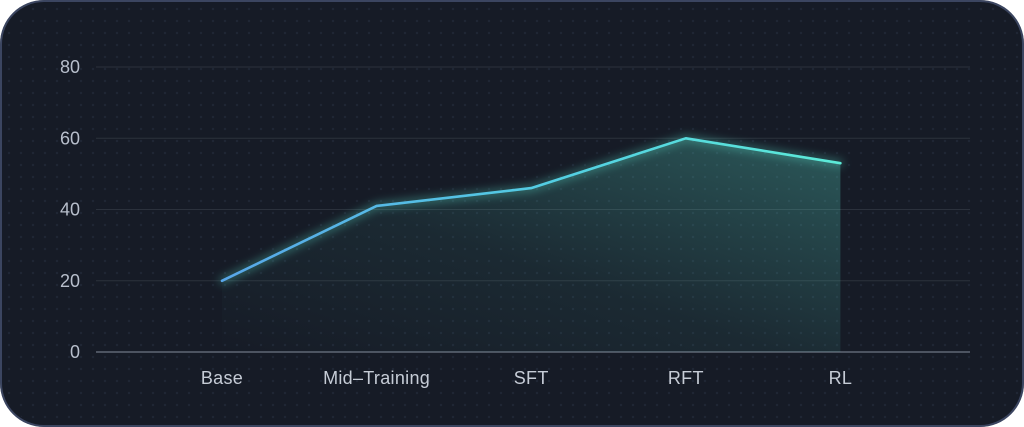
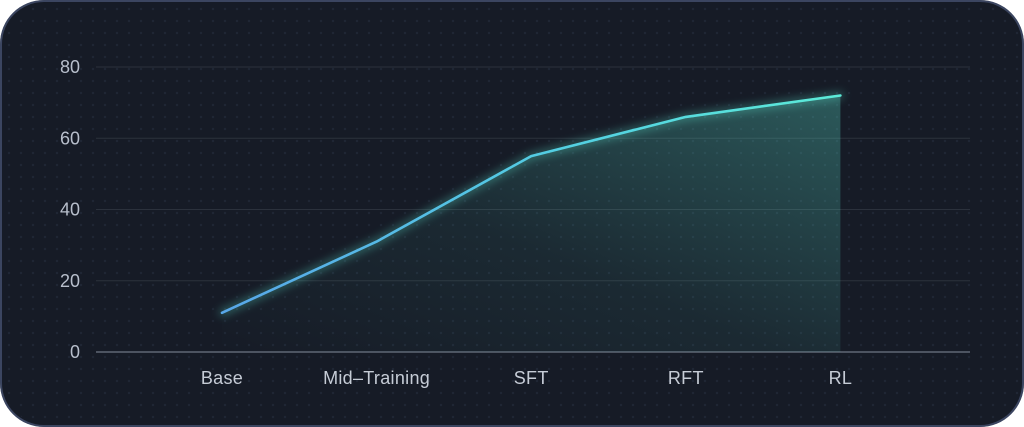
Base: 20 -> 11
Mid–Training: 41 -> 31
SFT: 46 -> 55
RFT: 60 -> 66
RL: 53 -> 72
